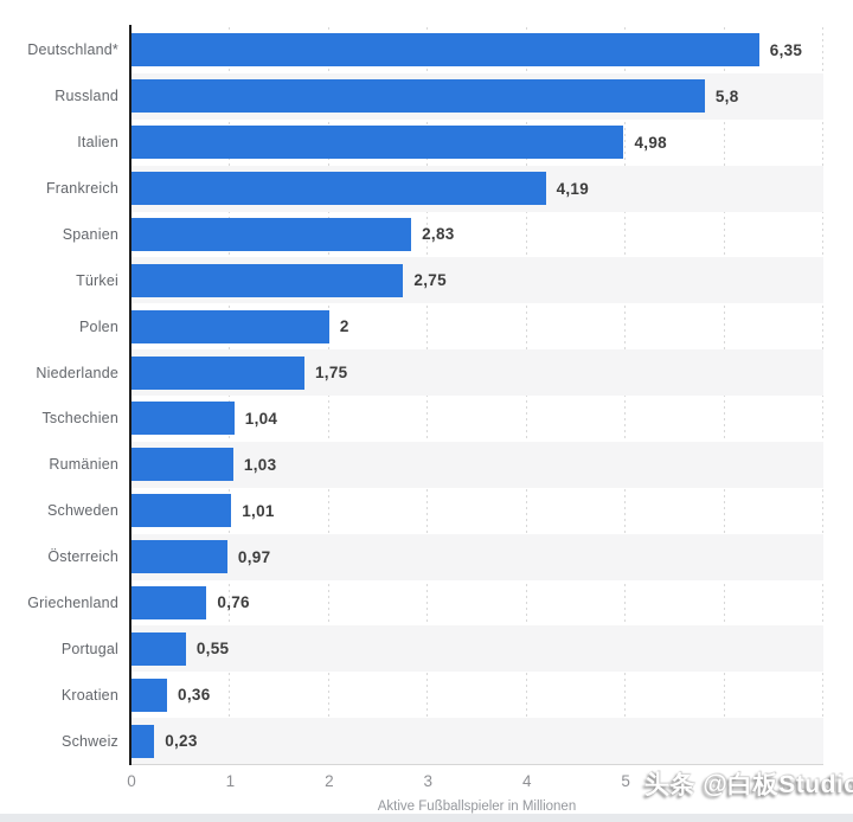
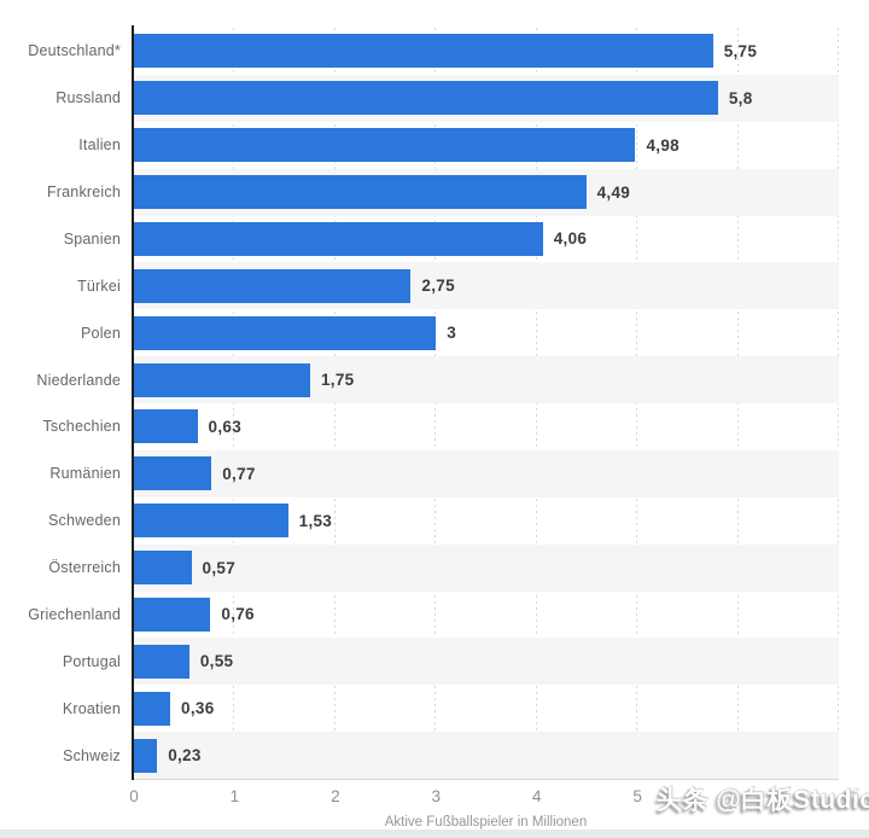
Deutschland*: 6,35 -> 5,75
Frankreich: 4,19 -> 4,49
Spanien: 2,83 -> 4,06
Polen: 2 -> 3
Tschechien: 1,04 -> 0,63
Rumänien: 1,03 -> 0,77
Schweden: 1,01 -> 1,53
Österreich: 0,97 -> 0,57
